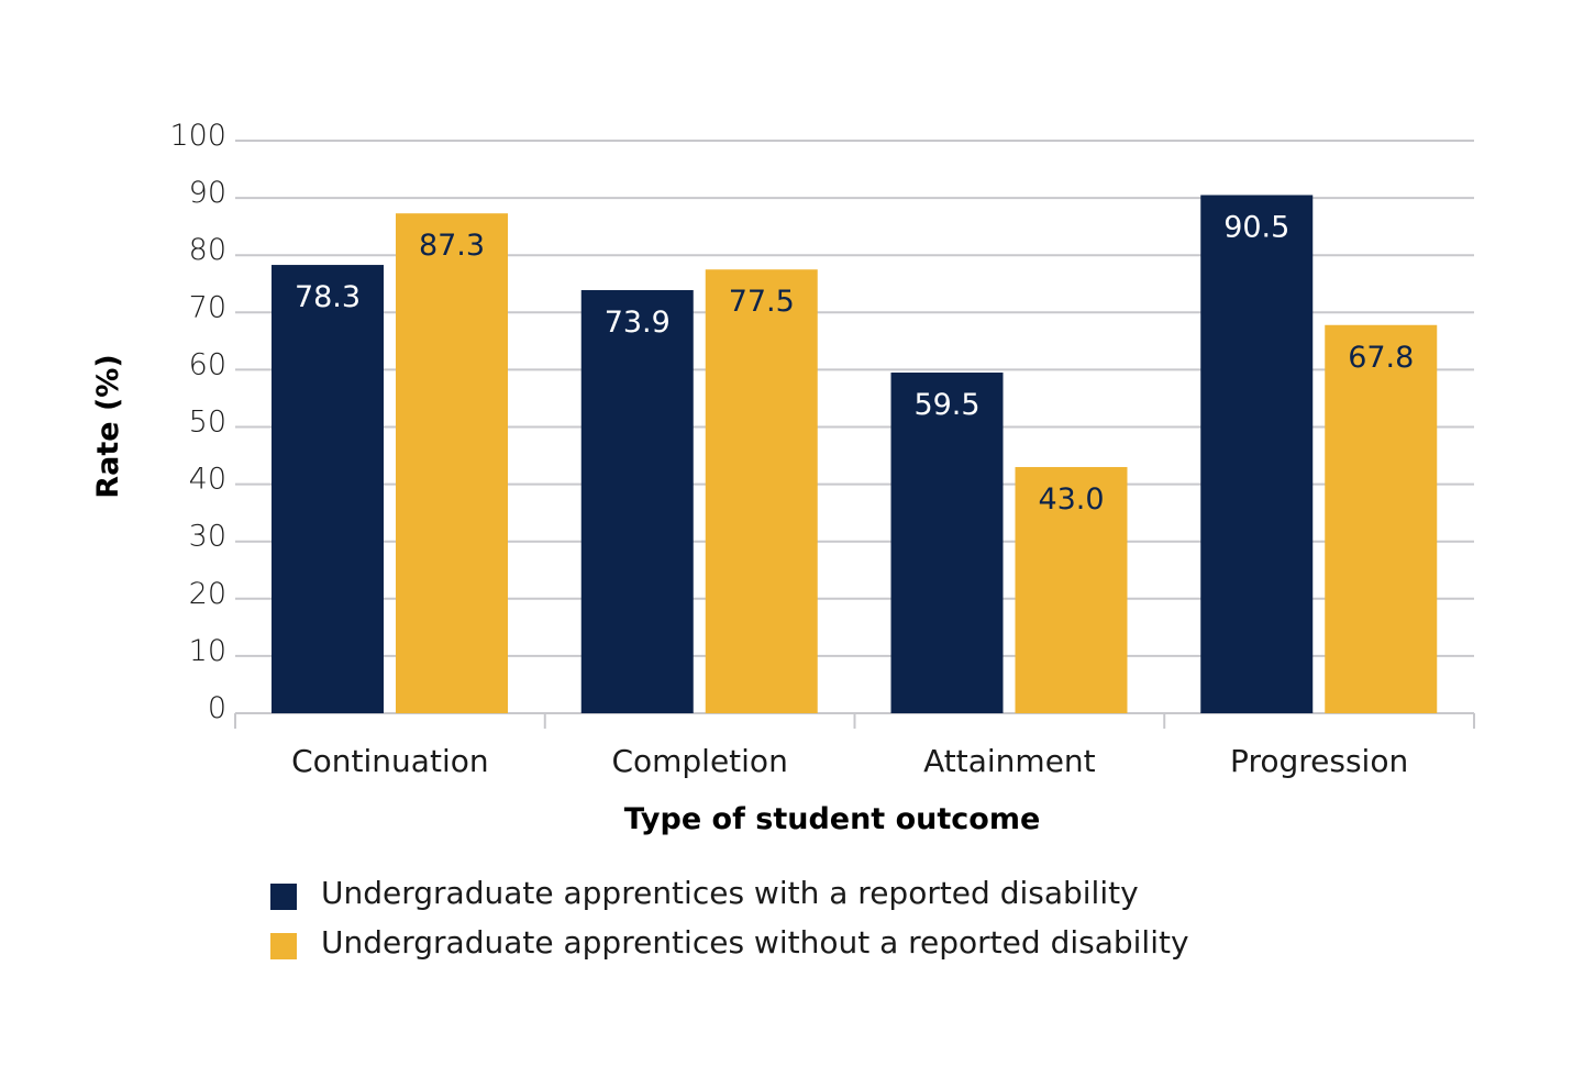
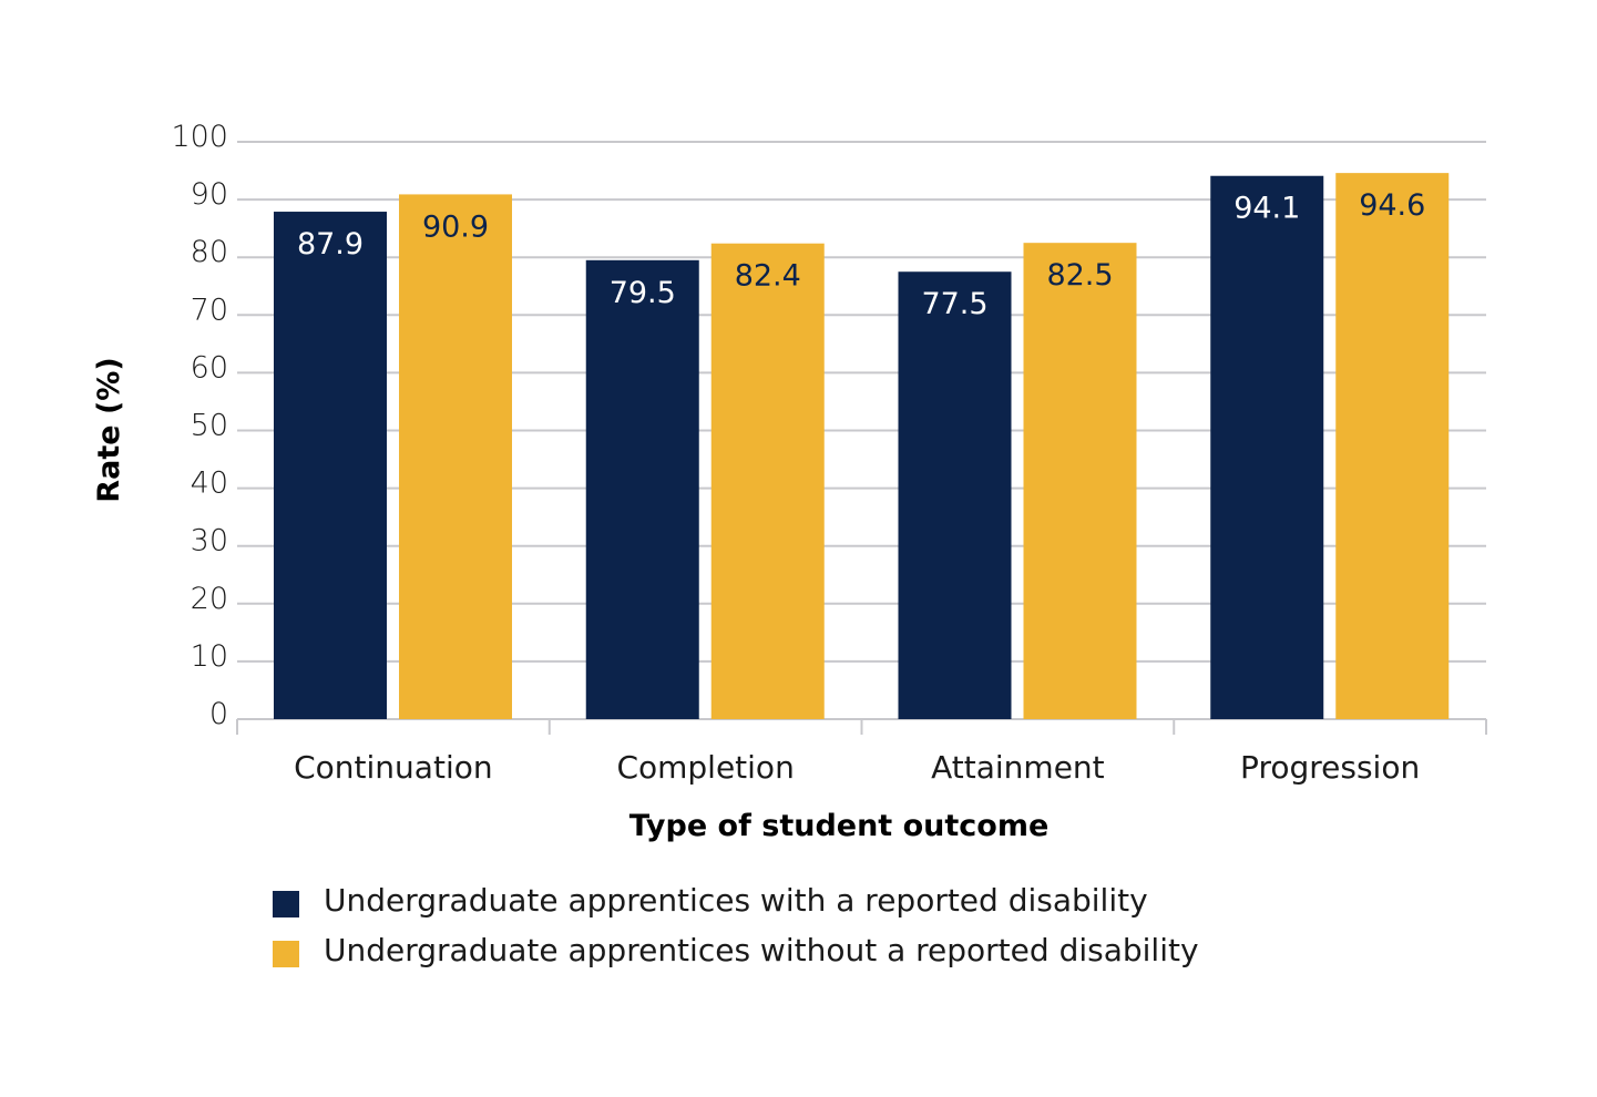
Undergraduate apprentices with a reported disability/Continuation: 78.3 -> 87.9
Undergraduate apprentices without a reported disability/Continuation: 87.3 -> 90.9
Undergraduate apprentices with a reported disability/Completion: 73.9 -> 79.5
Undergraduate apprentices without a reported disability/Completion: 77.5 -> 82.4
Undergraduate apprentices with a reported disability/Attainment: 59.5 -> 77.5
Undergraduate apprentices without a reported disability/Attainment: 43.0 -> 82.5
Undergraduate apprentices with a reported disability/Progression: 90.5 -> 94.1
Undergraduate apprentices without a reported disability/Progression: 67.8 -> 94.6
